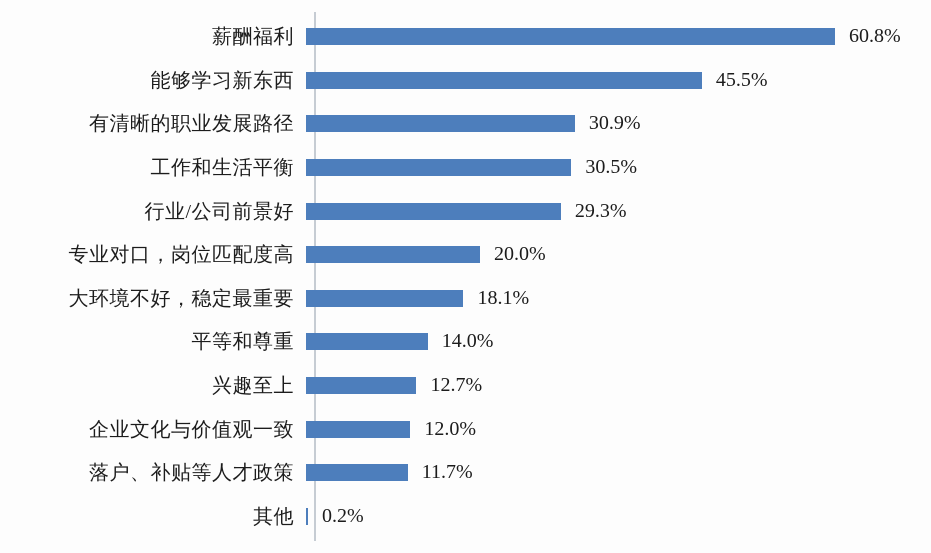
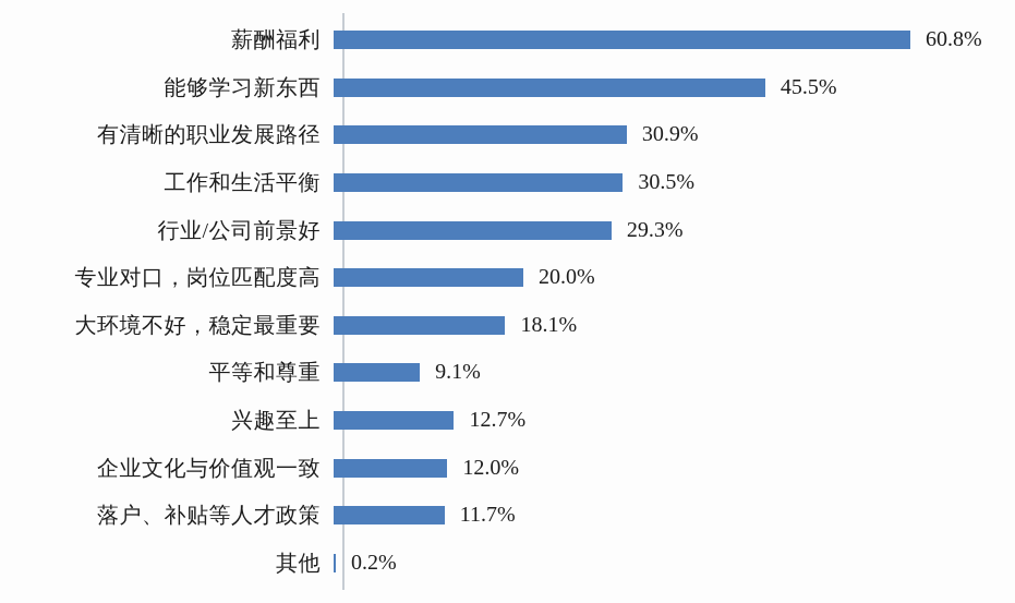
平等和尊重: 14.0% -> 9.1%
